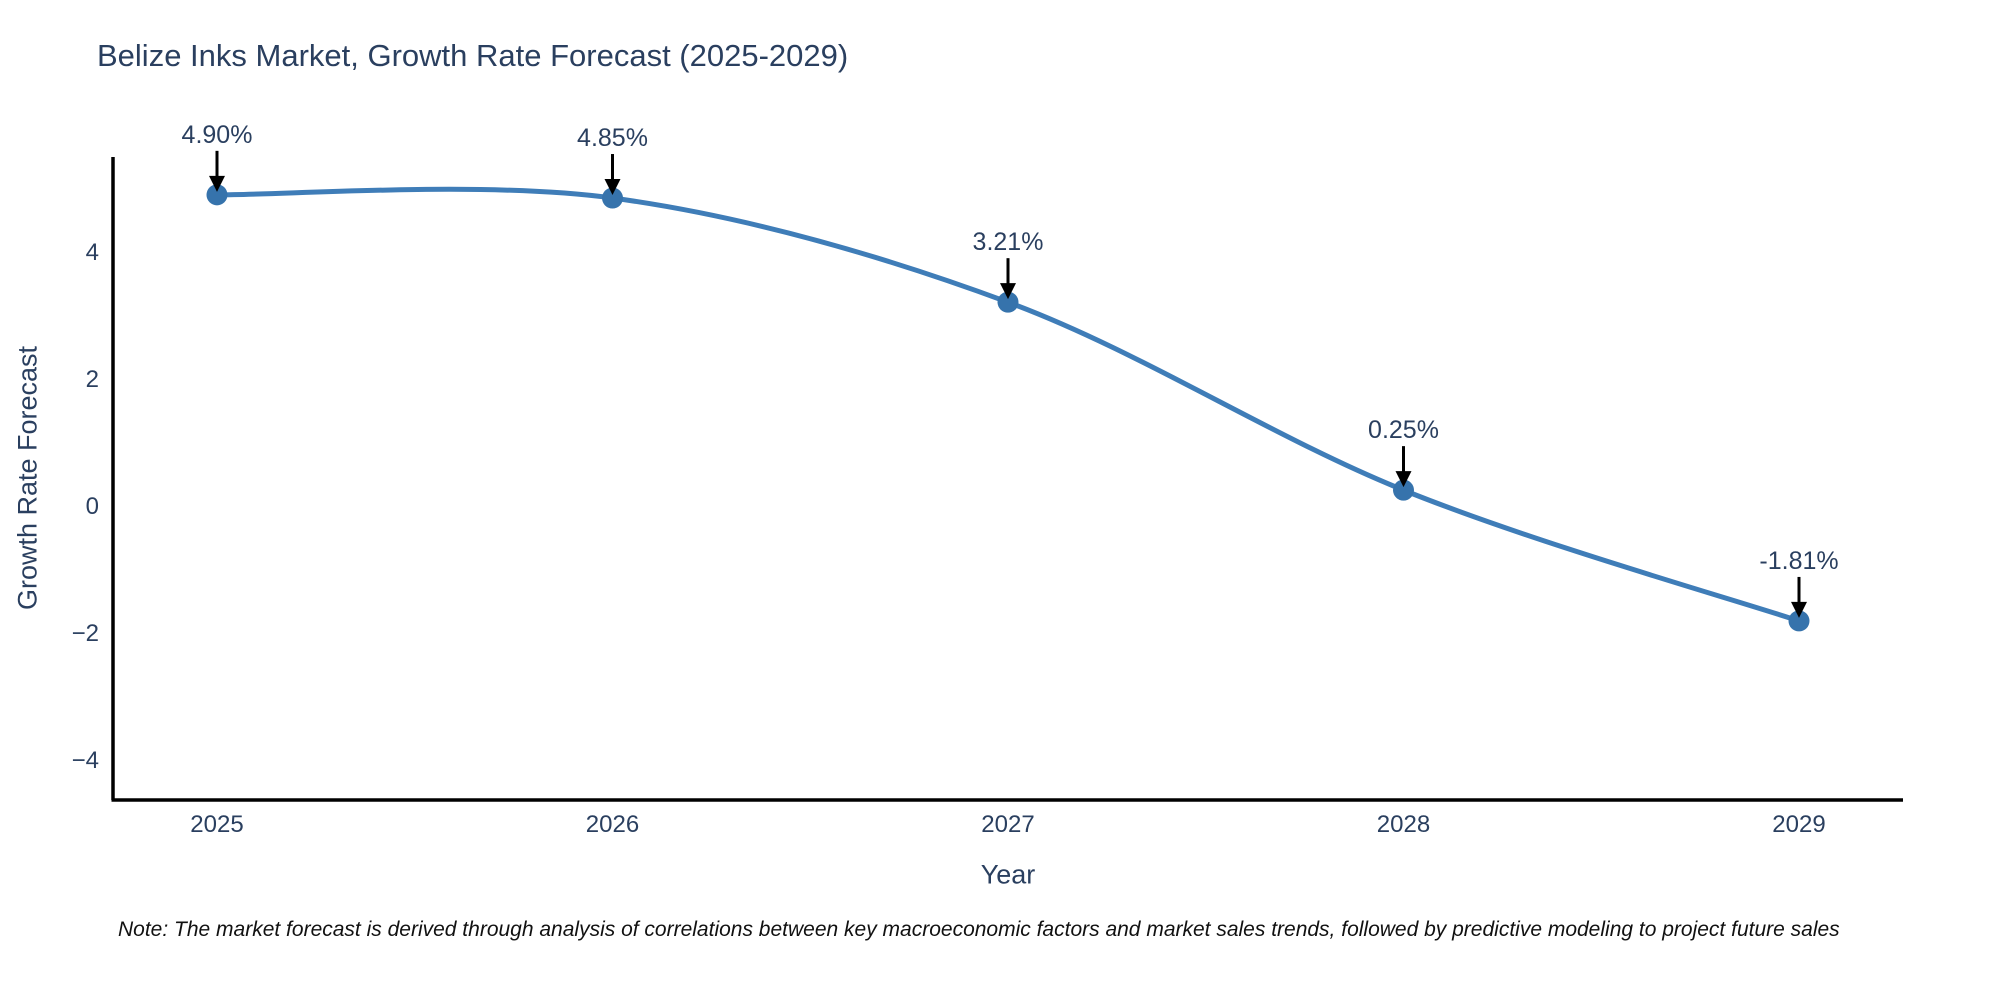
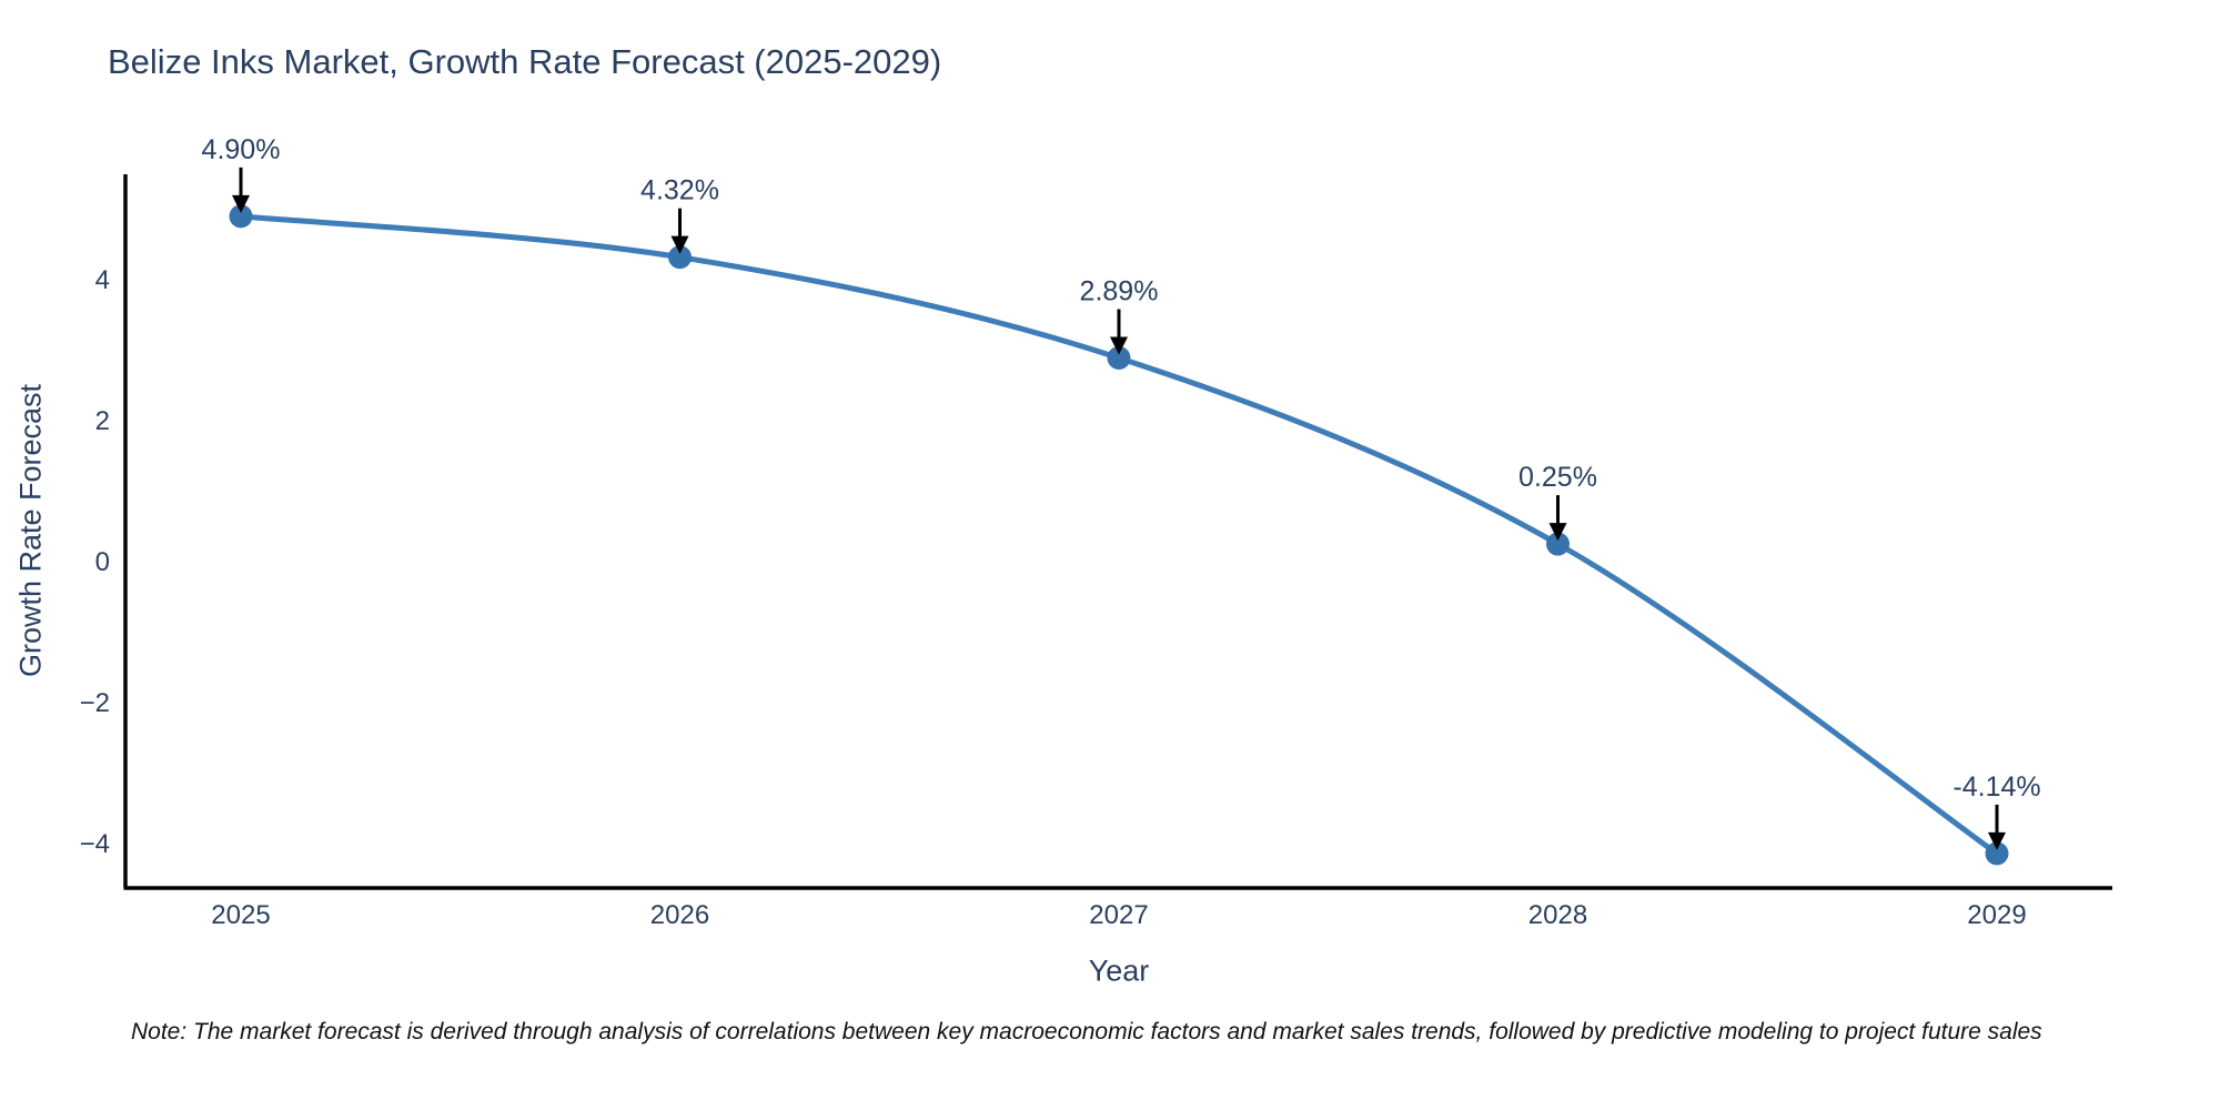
2026: 4.85% -> 4.32%
2027: 3.21% -> 2.89%
2029: -1.81% -> -4.14%
